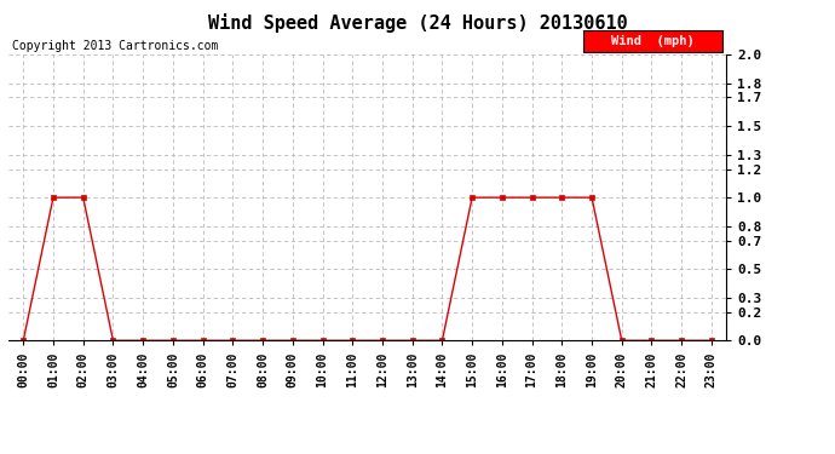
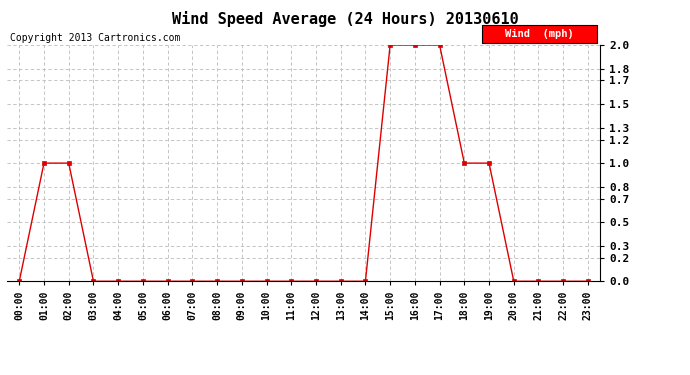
15:00: 1 -> 2
16:00: 1 -> 2
17:00: 1 -> 2
